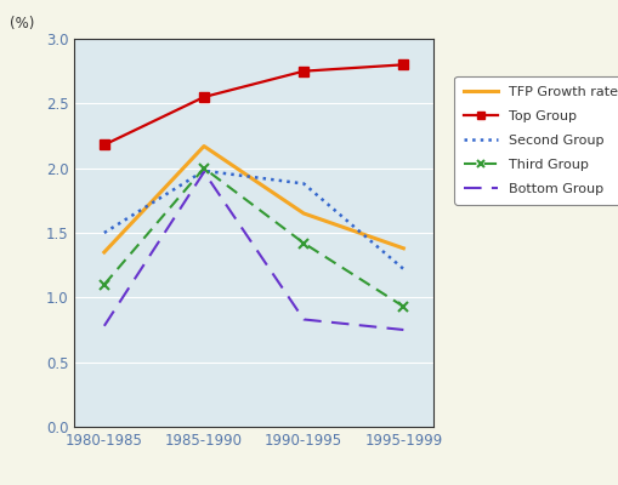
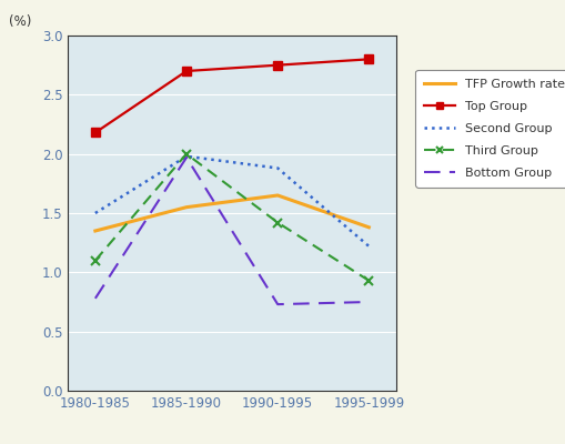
TFP Growth rate/1985-1990: 2.17 -> 1.55
Top Group/1985-1990: 2.55 -> 2.70
Bottom Group/1990-1995: 0.83 -> 0.73
